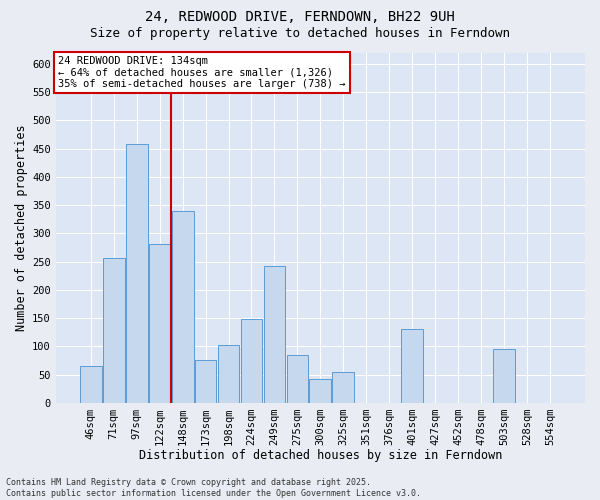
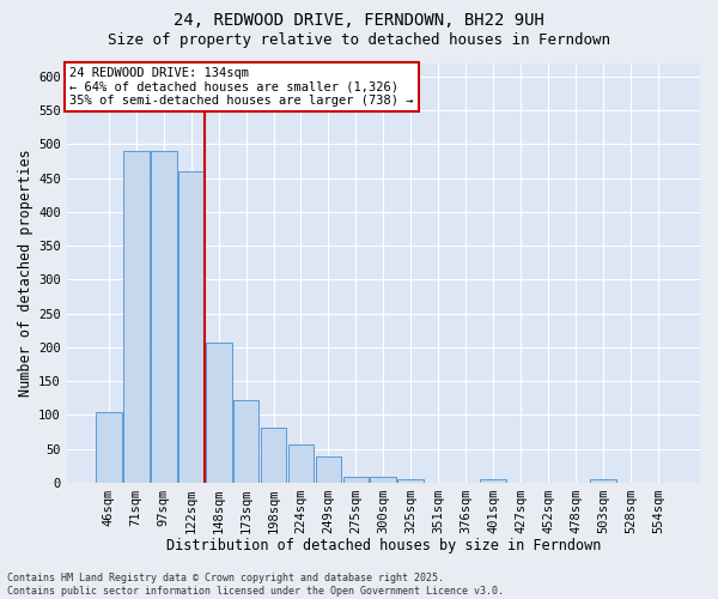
46sqm: 66 -> 105
71sqm: 256 -> 490
97sqm: 458 -> 490
122sqm: 282 -> 460
148sqm: 340 -> 207
173sqm: 76 -> 122
198sqm: 102 -> 82
224sqm: 148 -> 57
249sqm: 242 -> 38
275sqm: 84 -> 8
300sqm: 42 -> 8
325sqm: 54 -> 5
401sqm: 130 -> 5
503sqm: 96 -> 5
